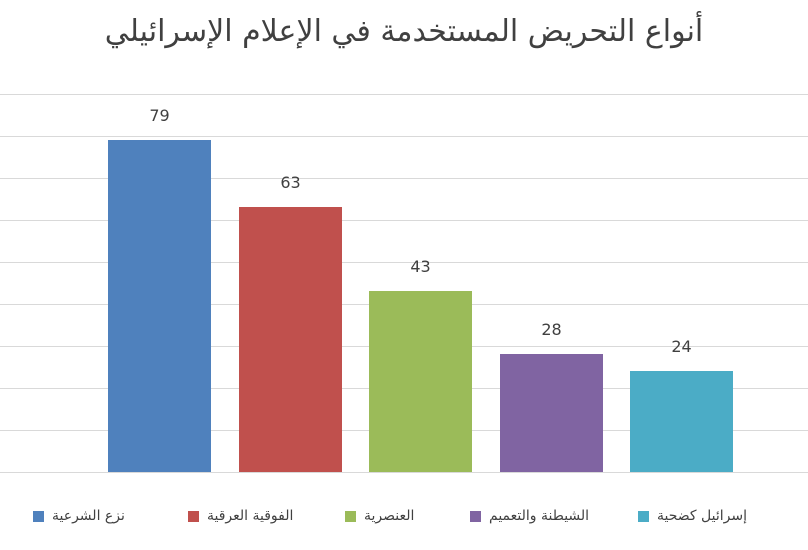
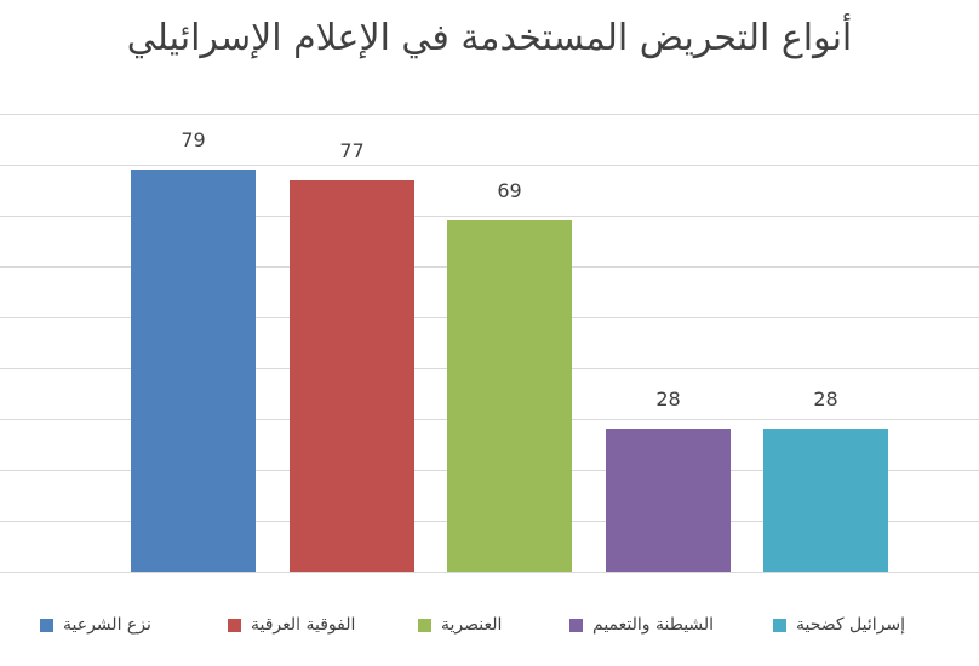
الفوقية العرقية: 63 -> 77
العنصرية: 43 -> 69
إسرائيل كضحية: 24 -> 28
